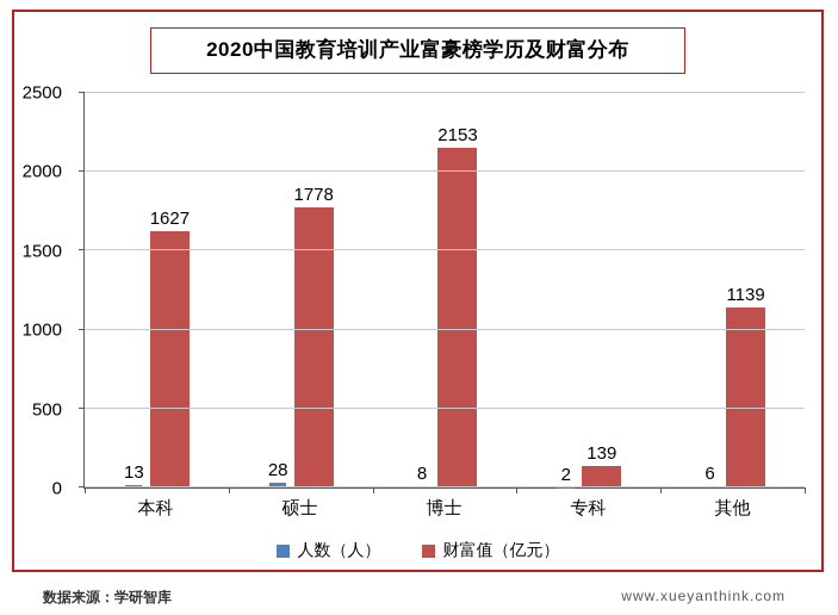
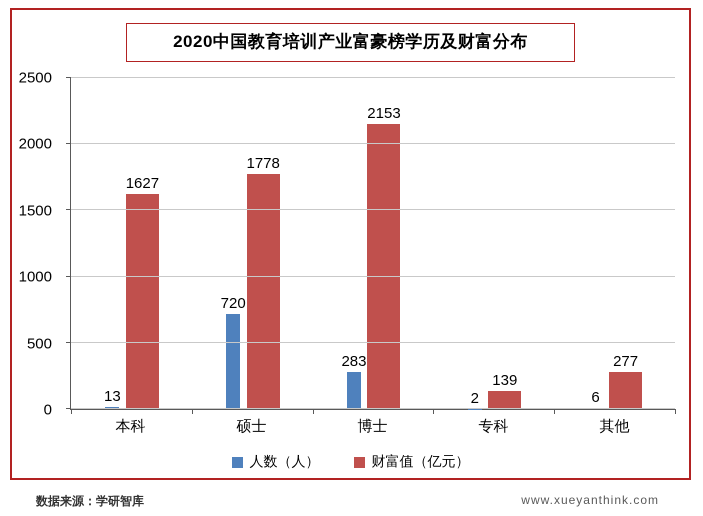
人数（人）/硕士: 28 -> 720
人数（人）/博士: 8 -> 283
财富值（亿元）/其他: 1139 -> 277
